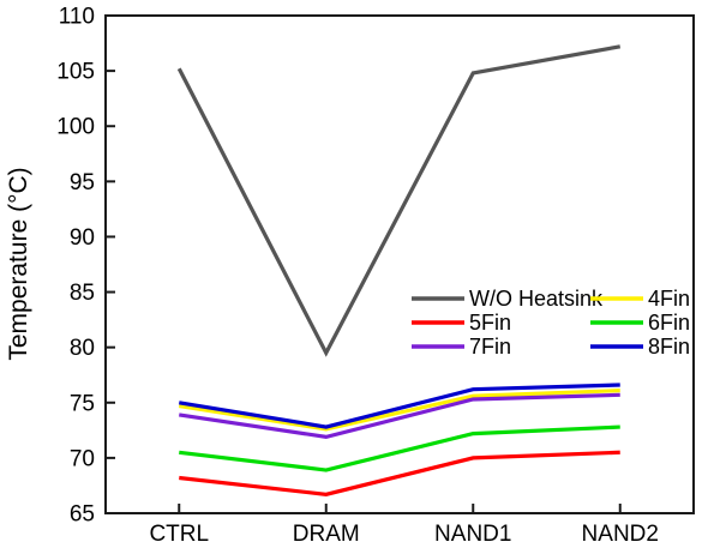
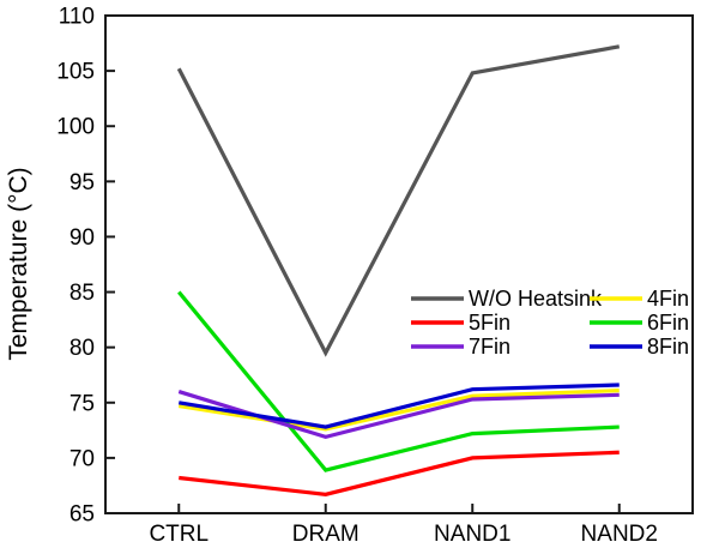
6Fin/CTRL: 70 -> 85
7Fin/CTRL: 74 -> 76
